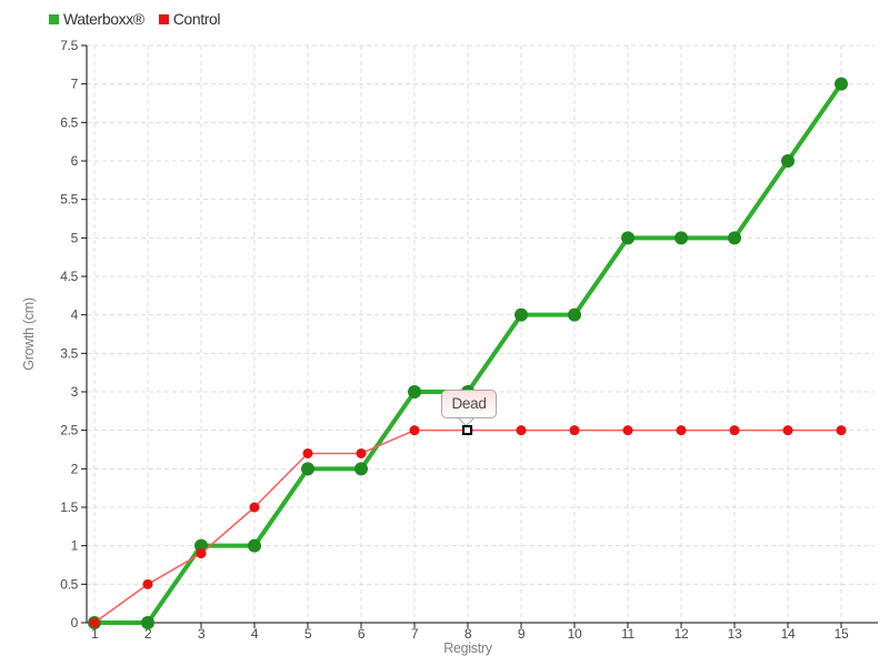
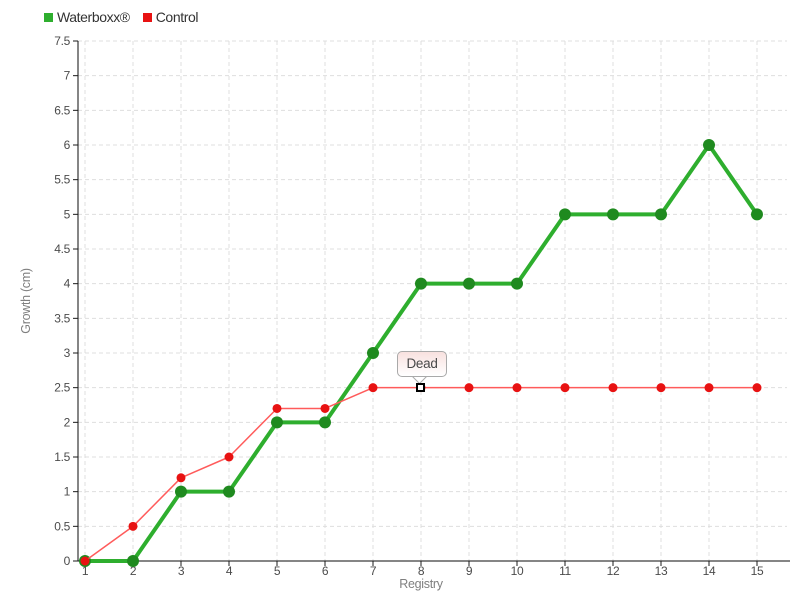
Control/3: 0.9 -> 1.2
Waterboxx®/8: 3 -> 4
Waterboxx®/15: 7 -> 5
